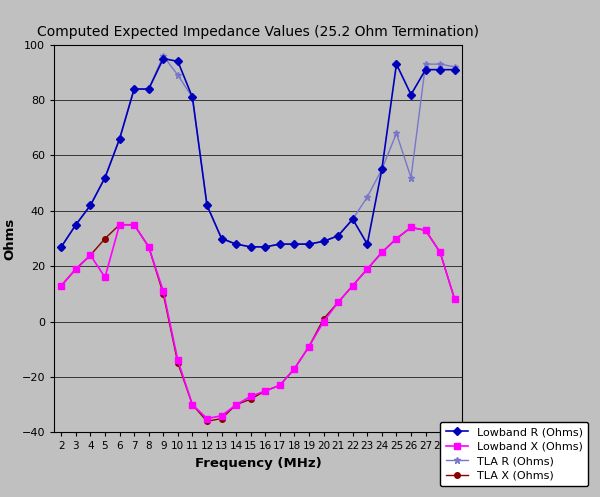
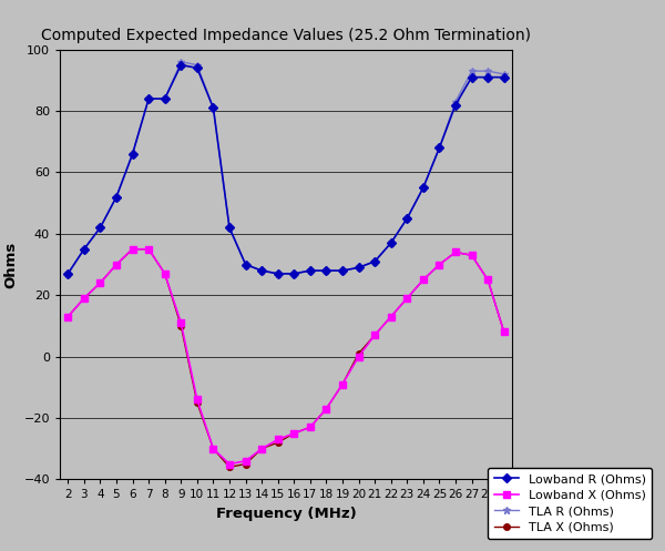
Lowband X (Ohms)/5: 16 -> 30
TLA R (Ohms)/10: 89 -> 95
Lowband R (Ohms)/23: 28 -> 45
Lowband R (Ohms)/25: 93 -> 68
TLA R (Ohms)/26: 52 -> 83
